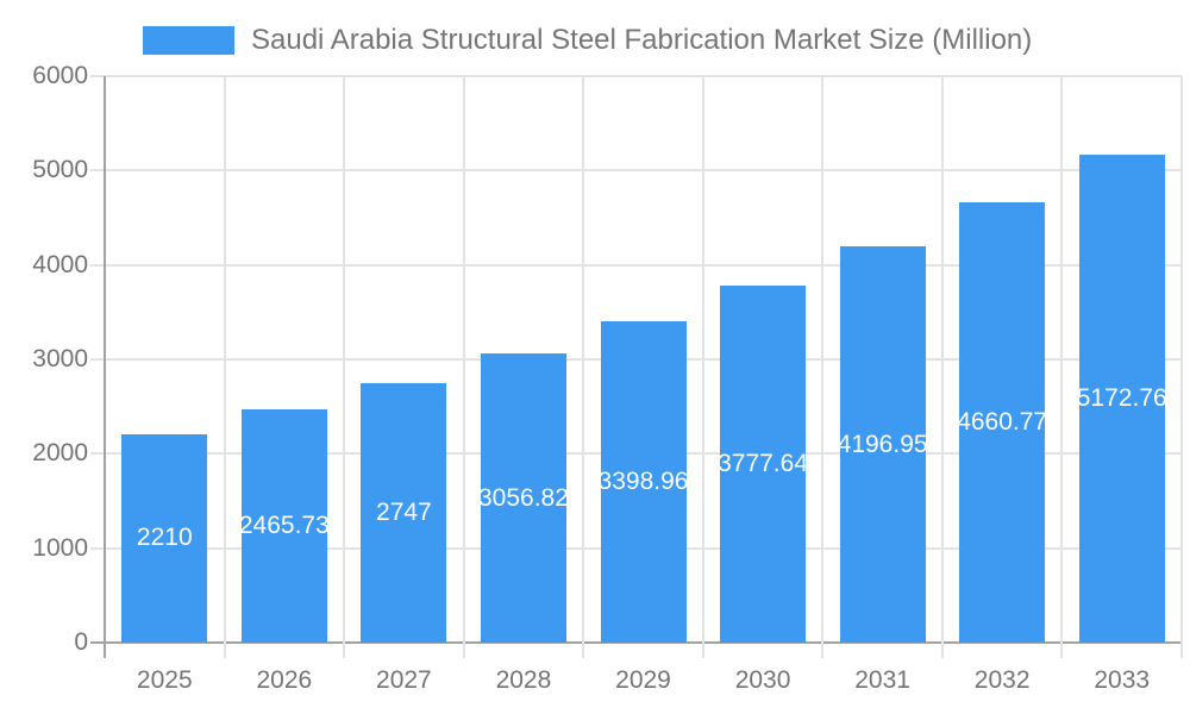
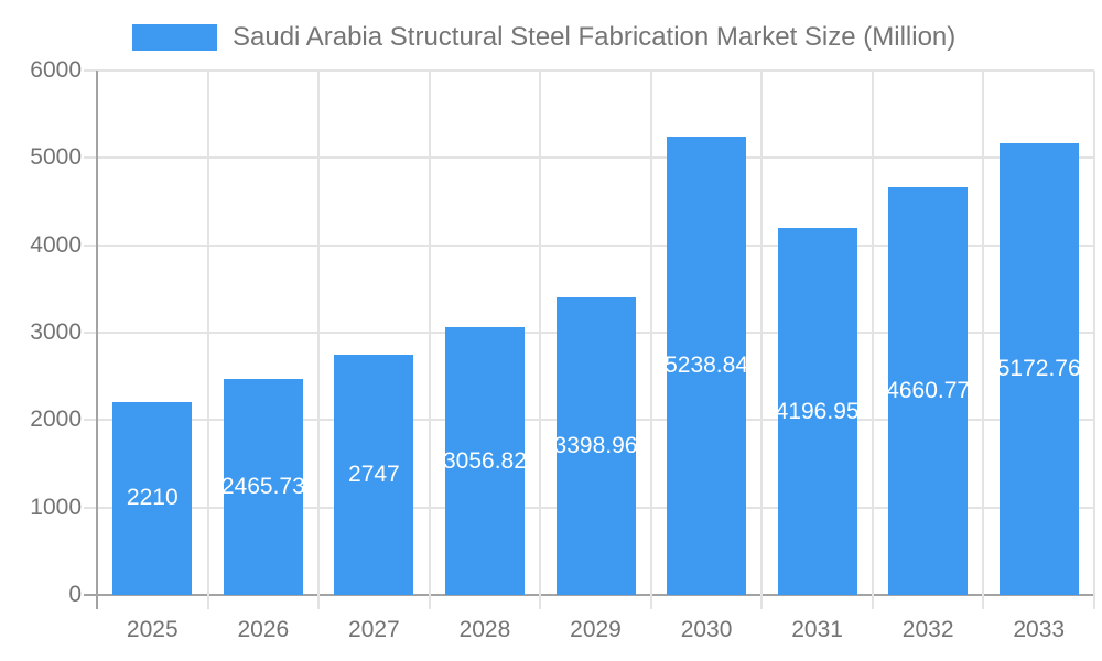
2030: 3777.64 -> 5238.84
